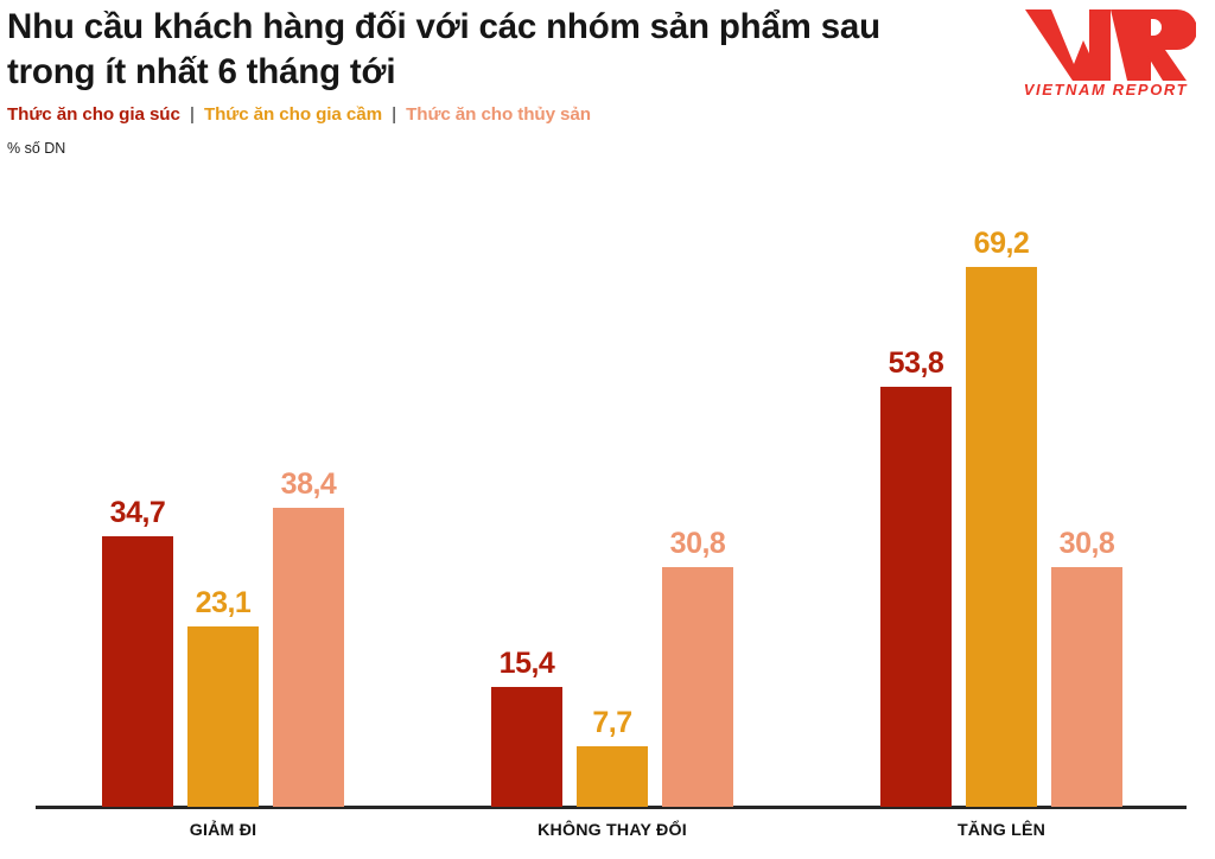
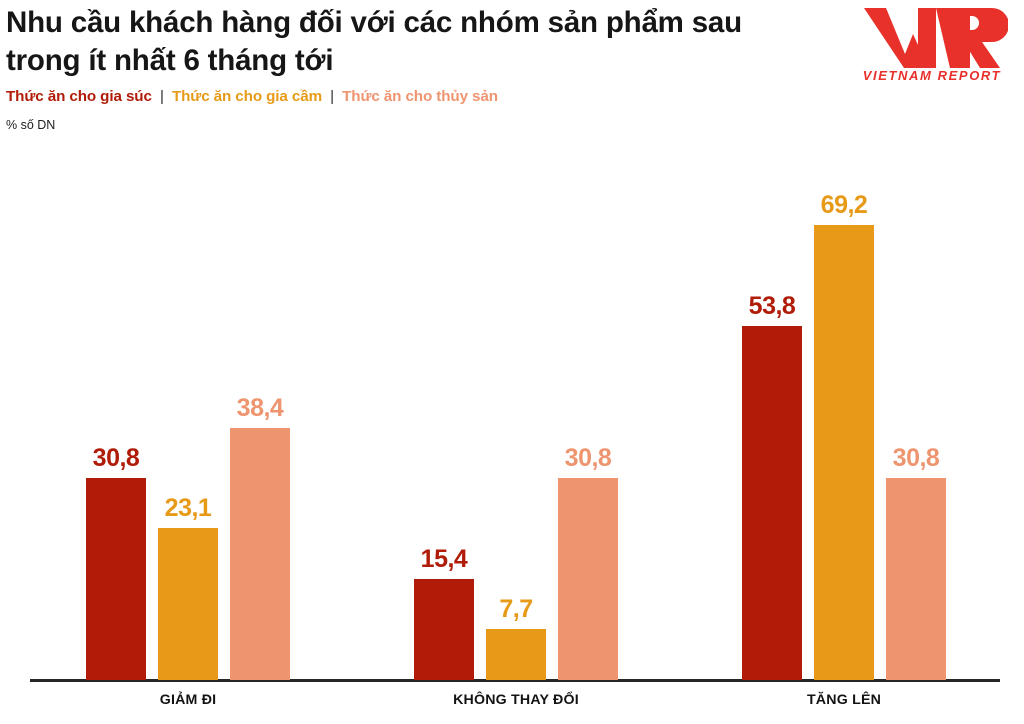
Thức ăn cho gia súc/GIẢM ĐI: 34,7 -> 30,8
